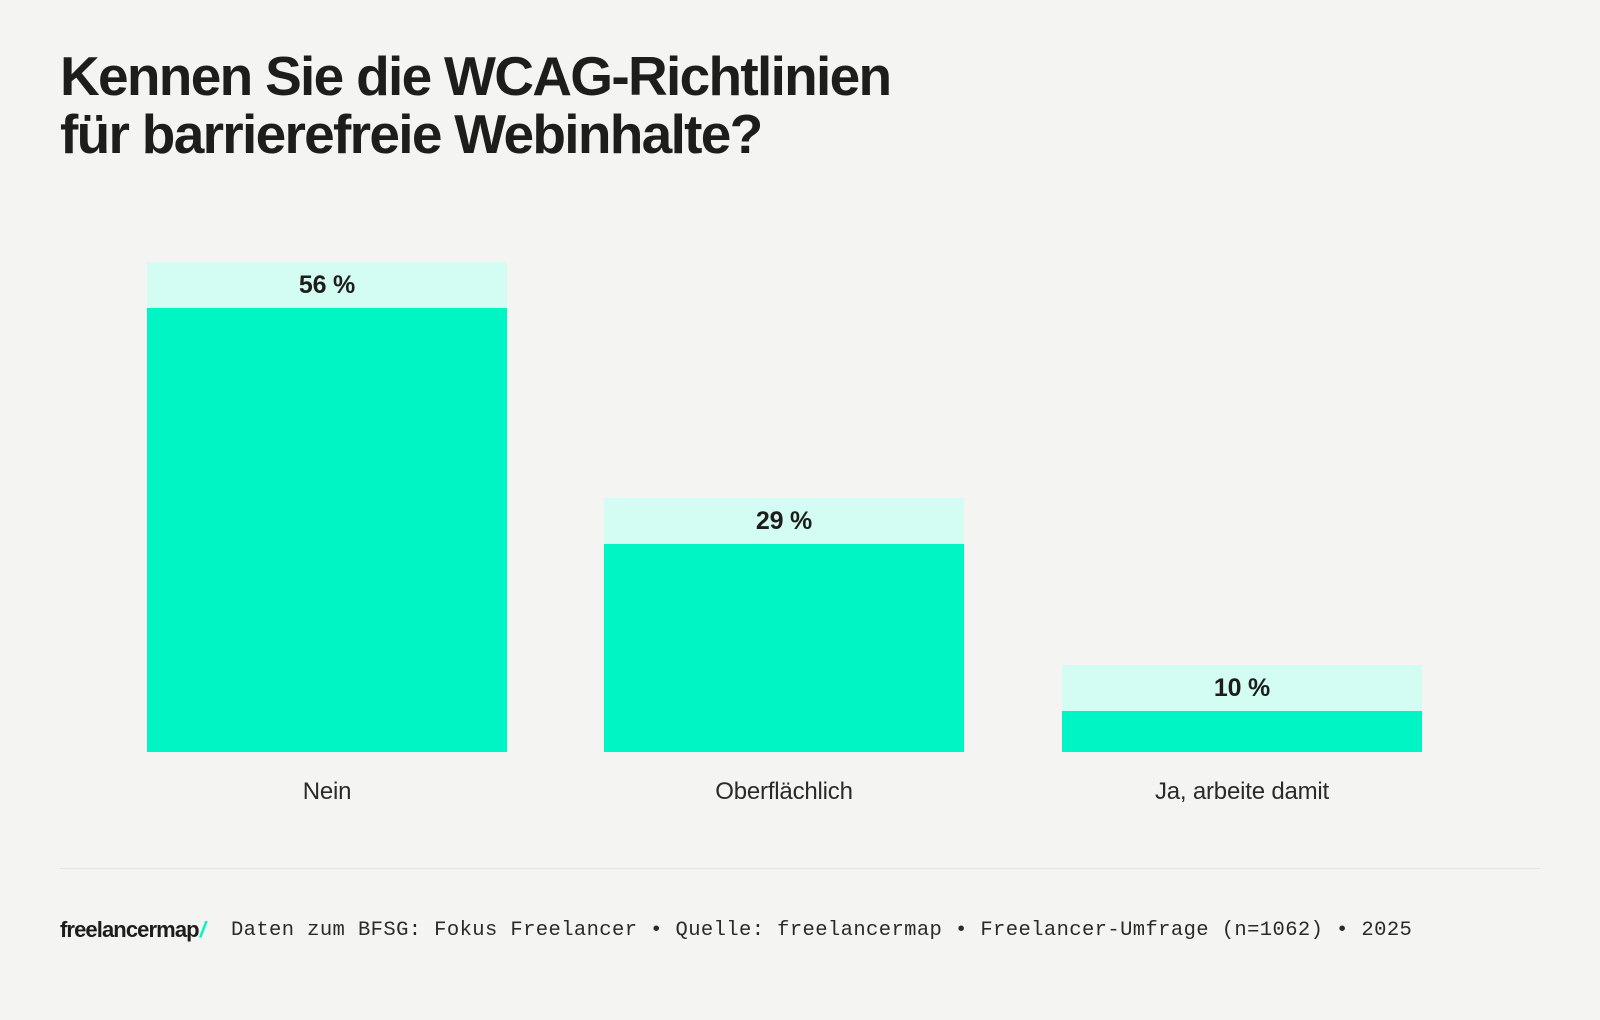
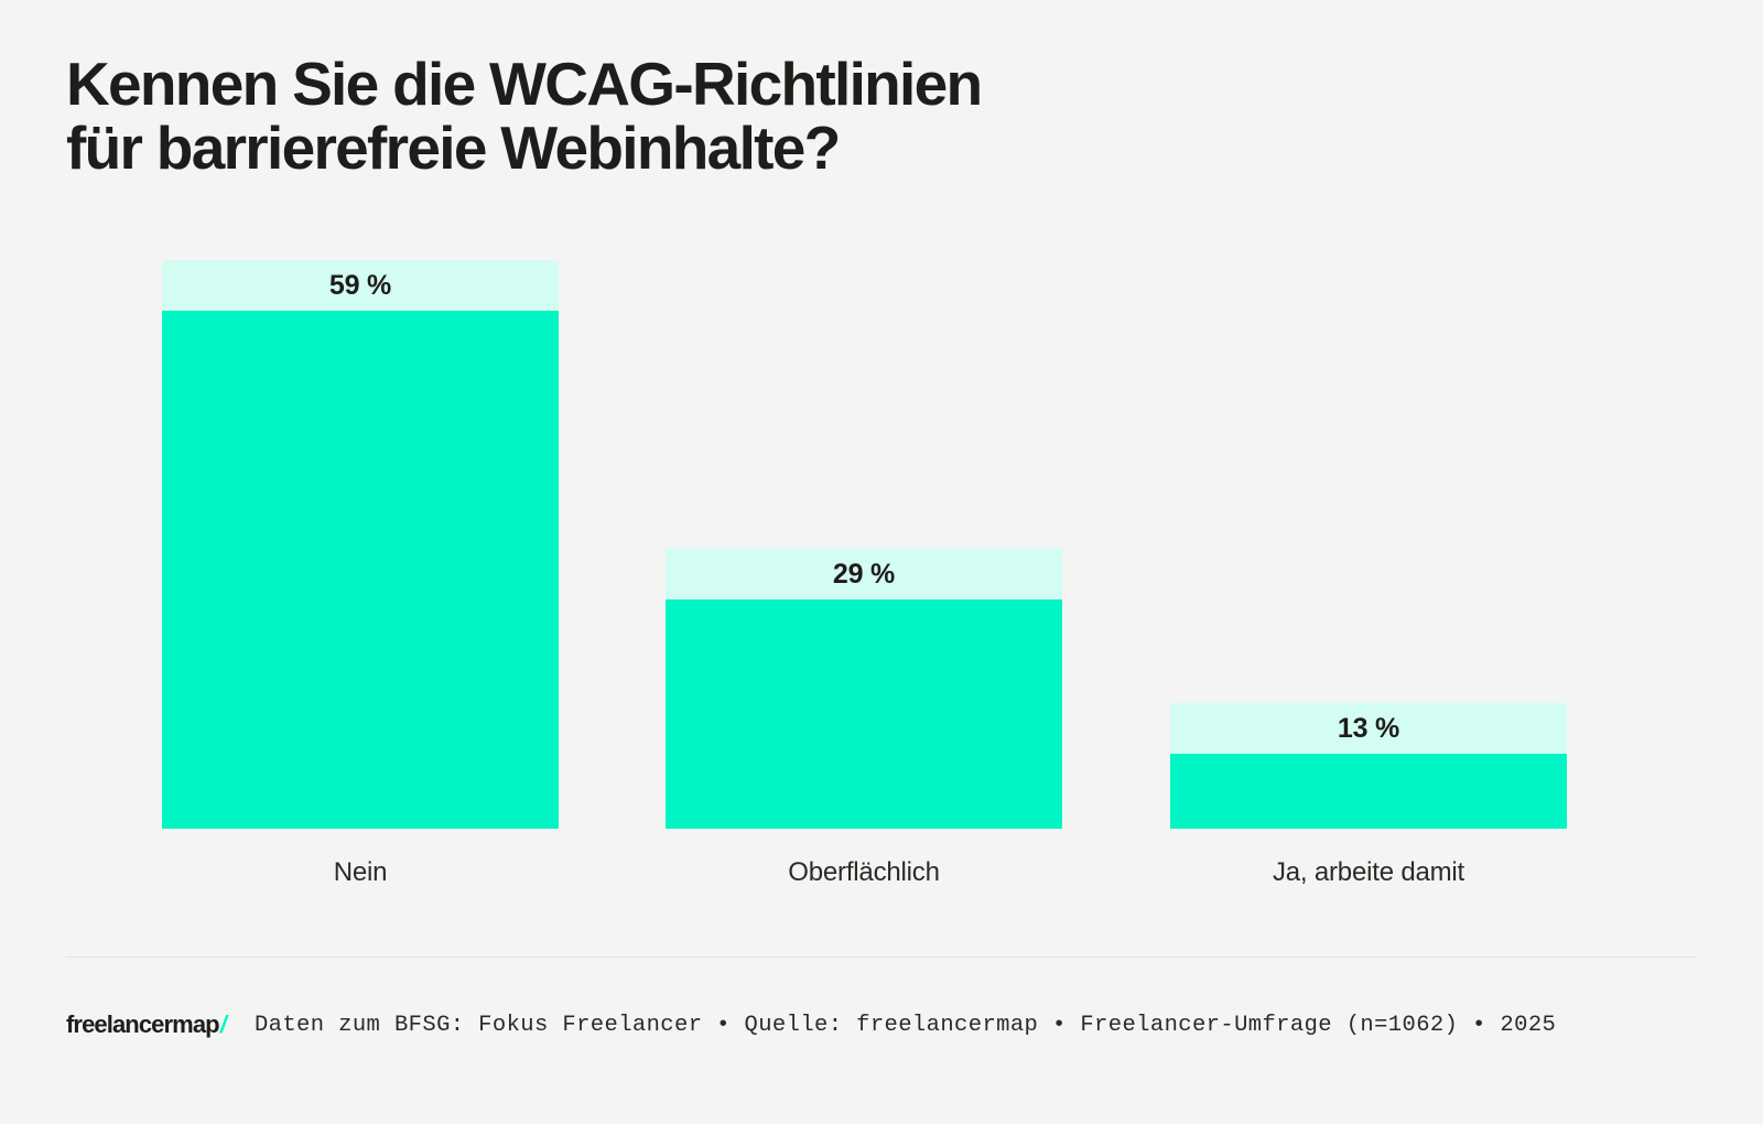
Nein: 56 -> 59
Ja, arbeite damit: 10 -> 13
